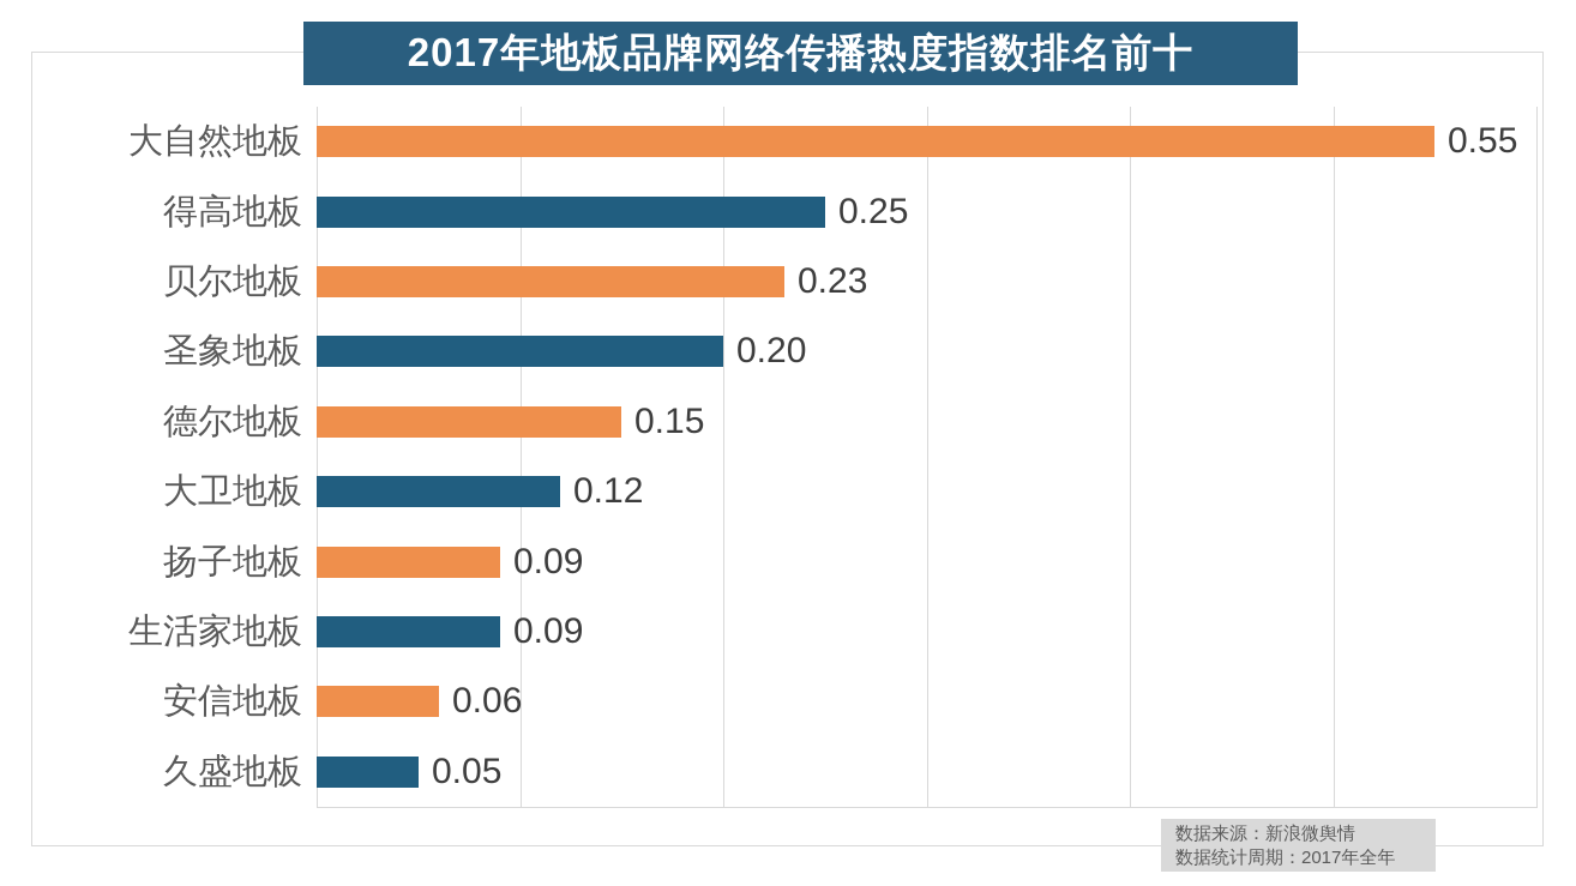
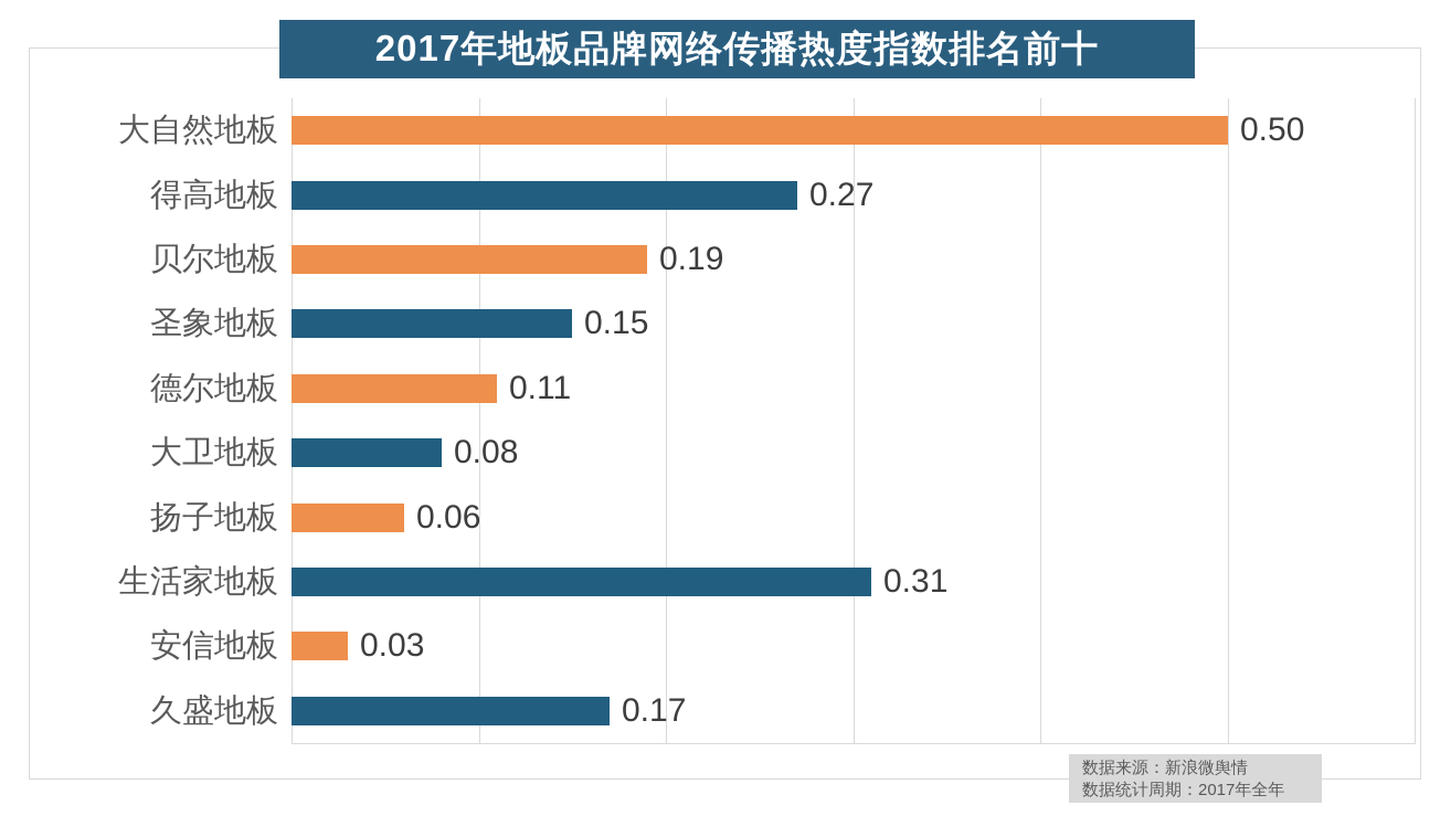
大自然地板: 0.55 -> 0.50
得高地板: 0.25 -> 0.27
贝尔地板: 0.23 -> 0.19
圣象地板: 0.20 -> 0.15
德尔地板: 0.15 -> 0.11
大卫地板: 0.12 -> 0.08
扬子地板: 0.09 -> 0.06
生活家地板: 0.09 -> 0.31
安信地板: 0.06 -> 0.03
久盛地板: 0.05 -> 0.17
